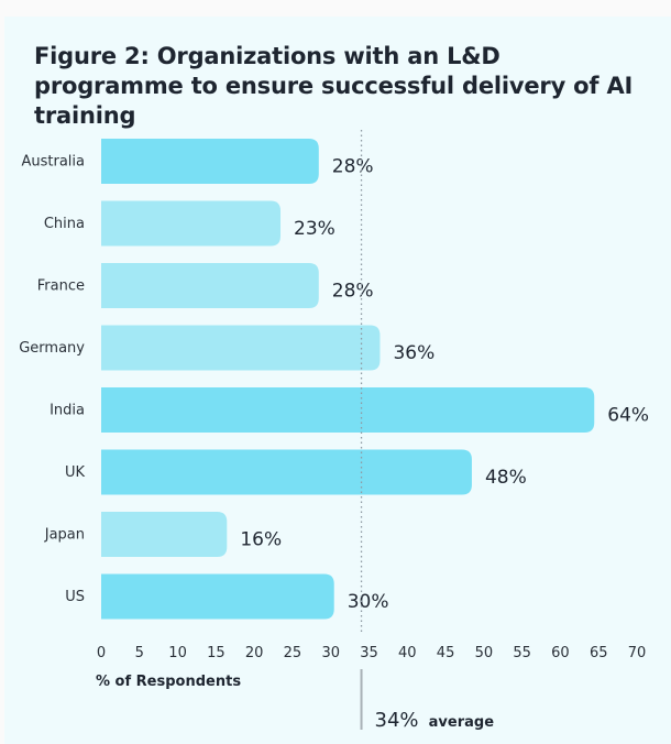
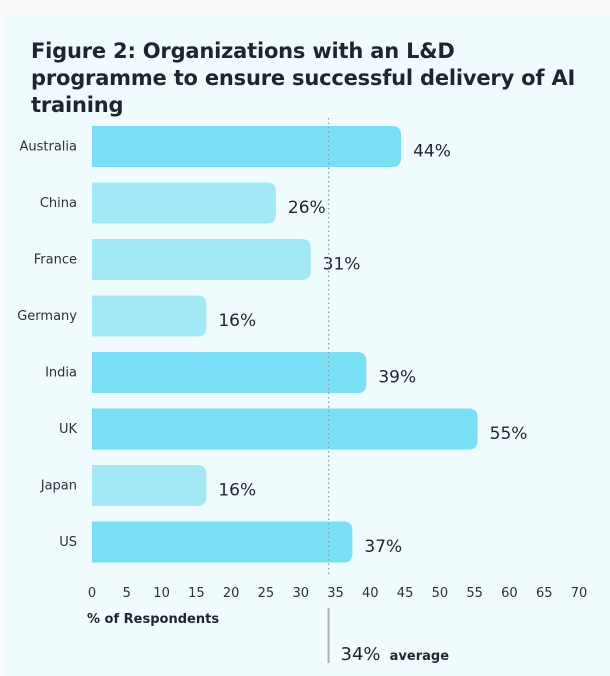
Australia: 28% -> 44%
China: 23% -> 26%
France: 28% -> 31%
Germany: 36% -> 16%
India: 64% -> 39%
UK: 48% -> 55%
US: 30% -> 37%
